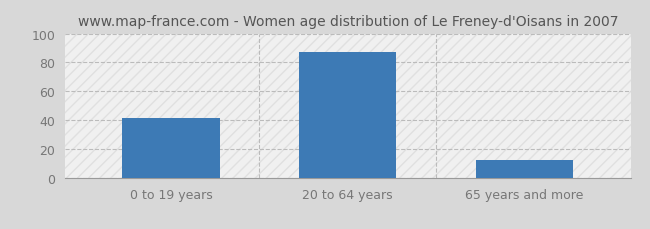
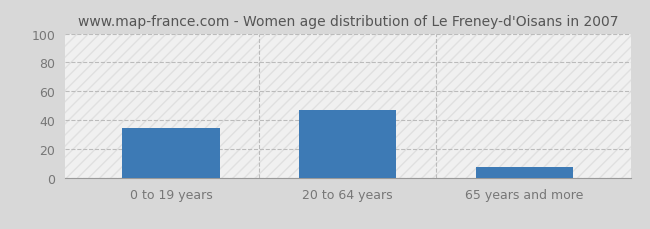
0 to 19 years: 42 -> 35
20 to 64 years: 87 -> 47
65 years and more: 13 -> 8
